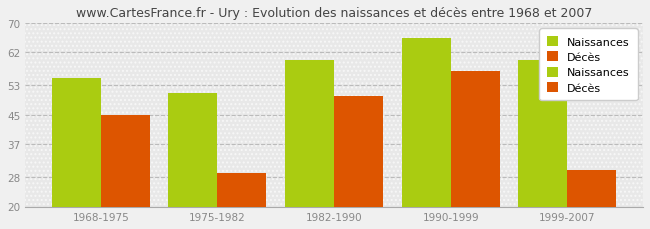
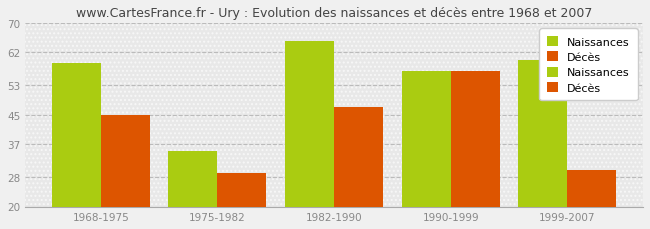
Naissances/1968-1975: 55 -> 59
Naissances/1975-1982: 51 -> 35
Naissances/1982-1990: 60 -> 65
Décès/1982-1990: 50 -> 47
Naissances/1990-1999: 66 -> 57
